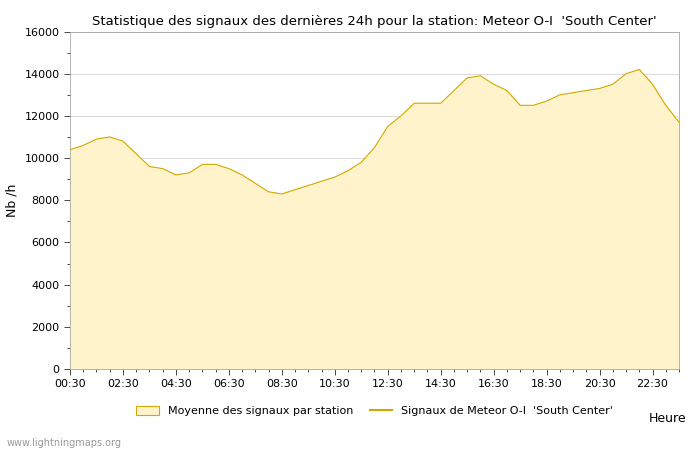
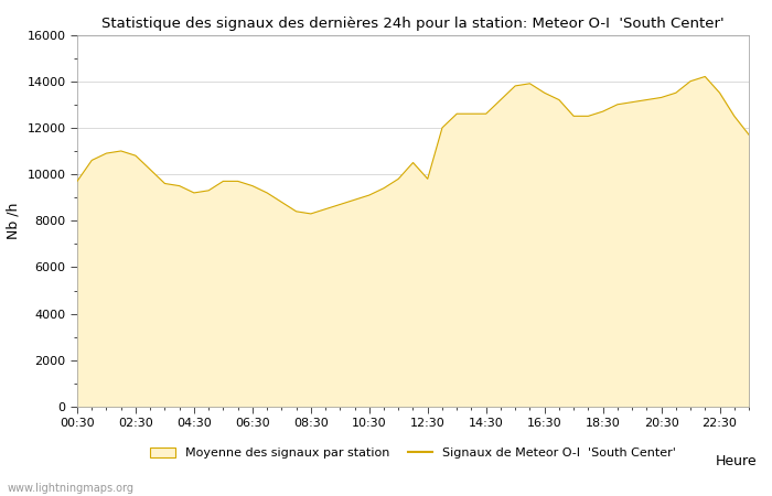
00:30: 10400 -> 9700
12:30: 11500 -> 9800
